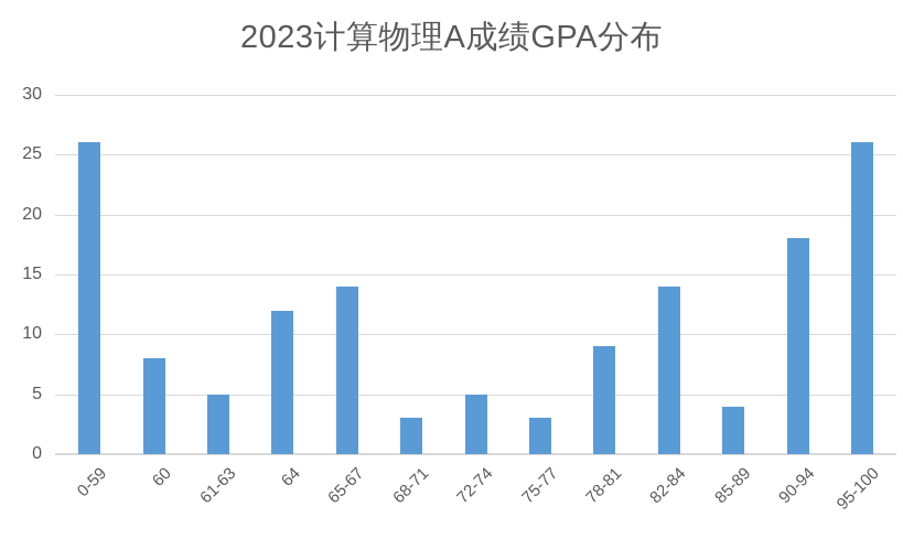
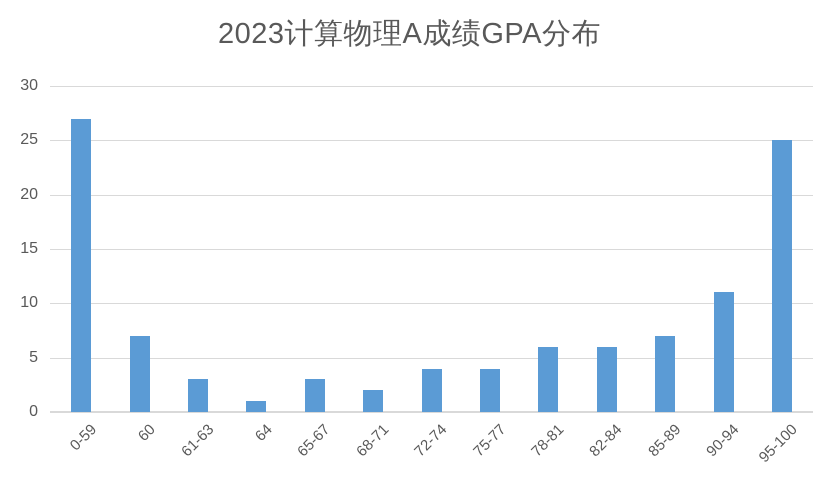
0-59: 26 -> 27
60: 8 -> 7
61-63: 5 -> 3
64: 12 -> 1
65-67: 14 -> 3
68-71: 3 -> 2
72-74: 5 -> 4
75-77: 3 -> 4
78-81: 9 -> 6
82-84: 14 -> 6
85-89: 4 -> 7
90-94: 18 -> 11
95-100: 26 -> 25
